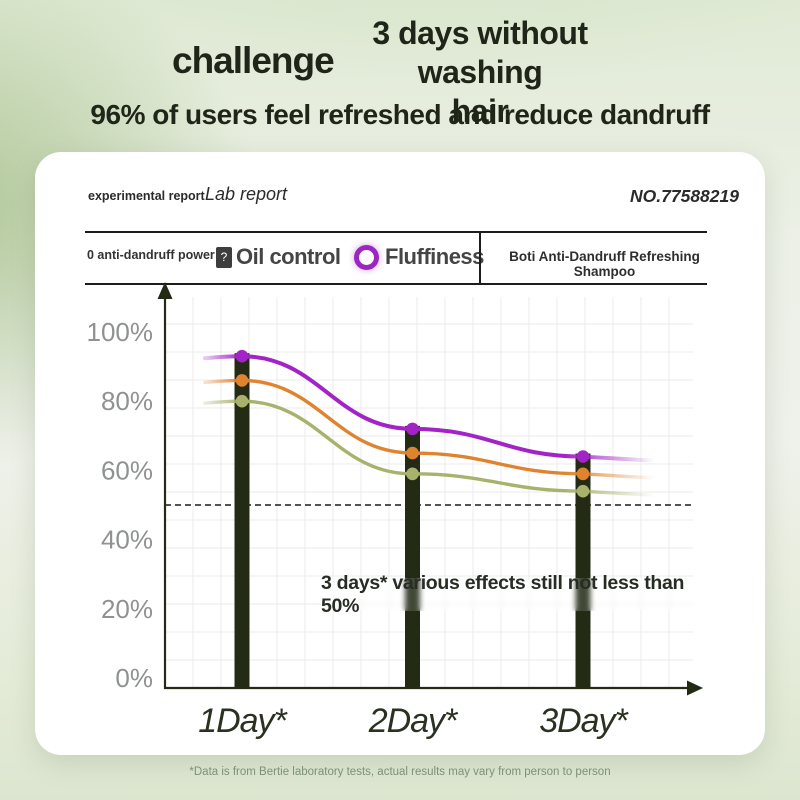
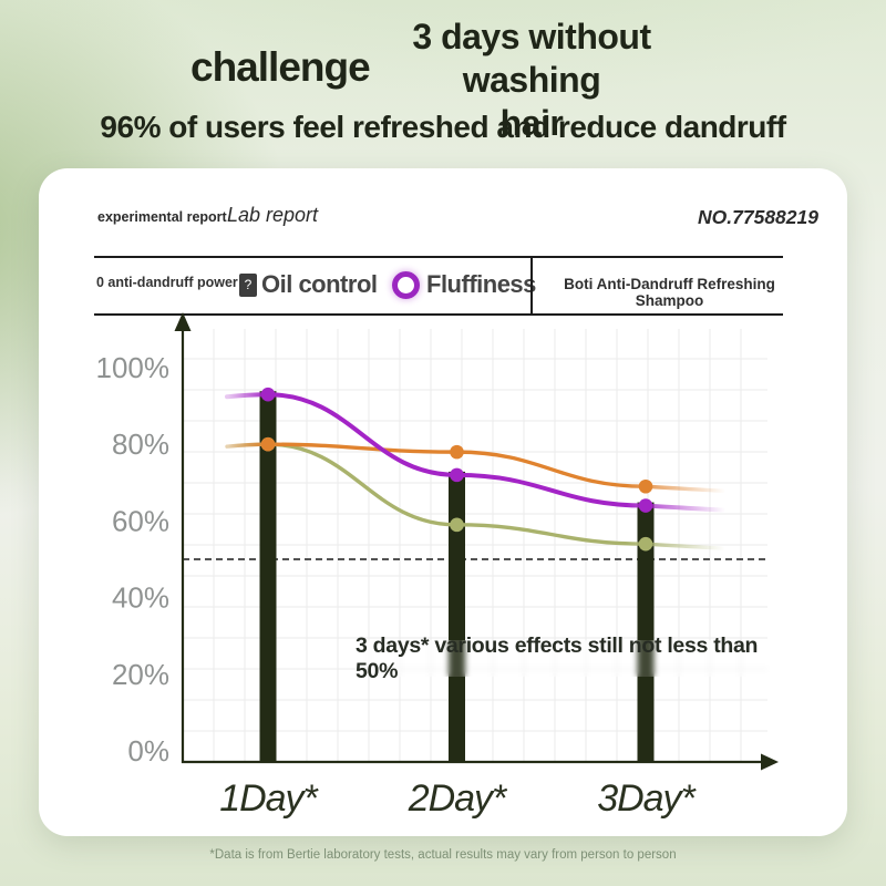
Oil control/1Day*: 86% -> 80%
Oil control/2Day*: 65% -> 78%
Oil control/3Day*: 59% -> 69%
